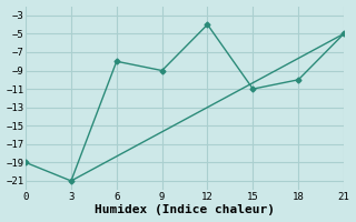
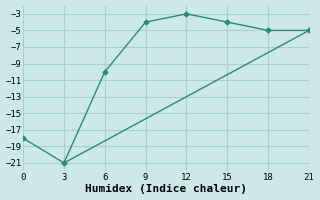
0: -19 -> -18
6: -8 -> -10
9: -9 -> -4
12: -4 -> -3
15: -11 -> -4
18: -10 -> -5
